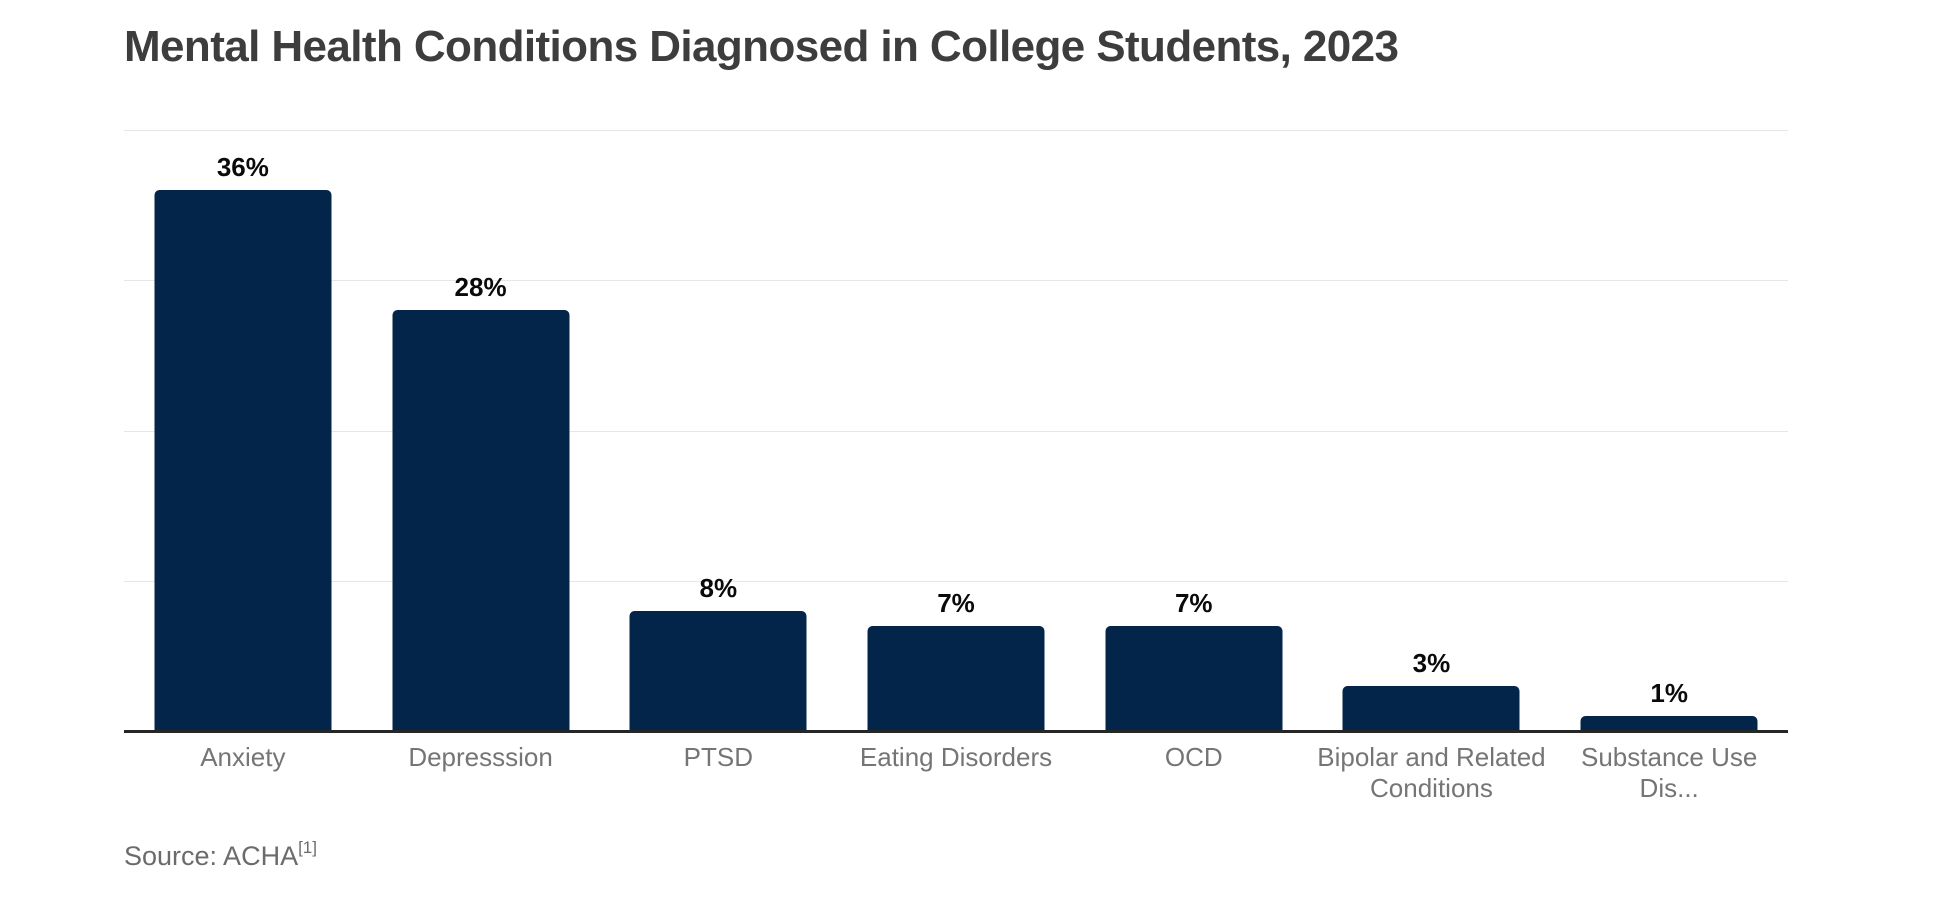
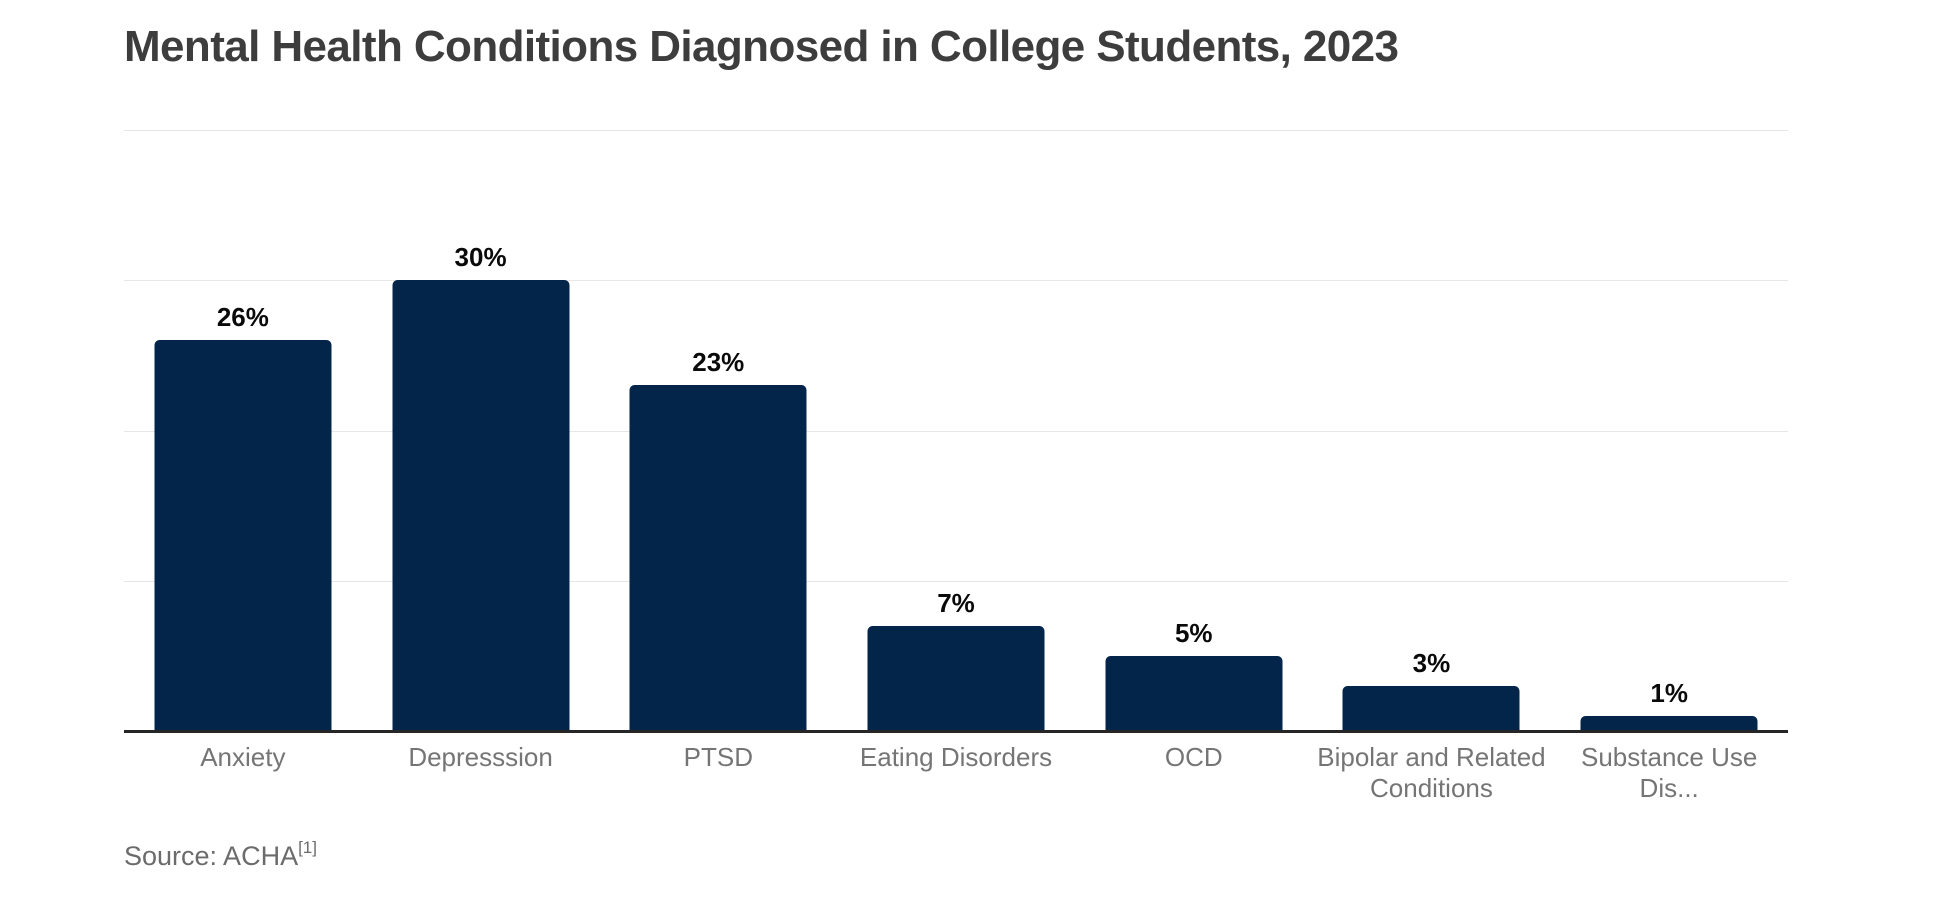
Anxiety: 36% -> 26%
Depresssion: 28% -> 30%
PTSD: 8% -> 23%
OCD: 7% -> 5%
